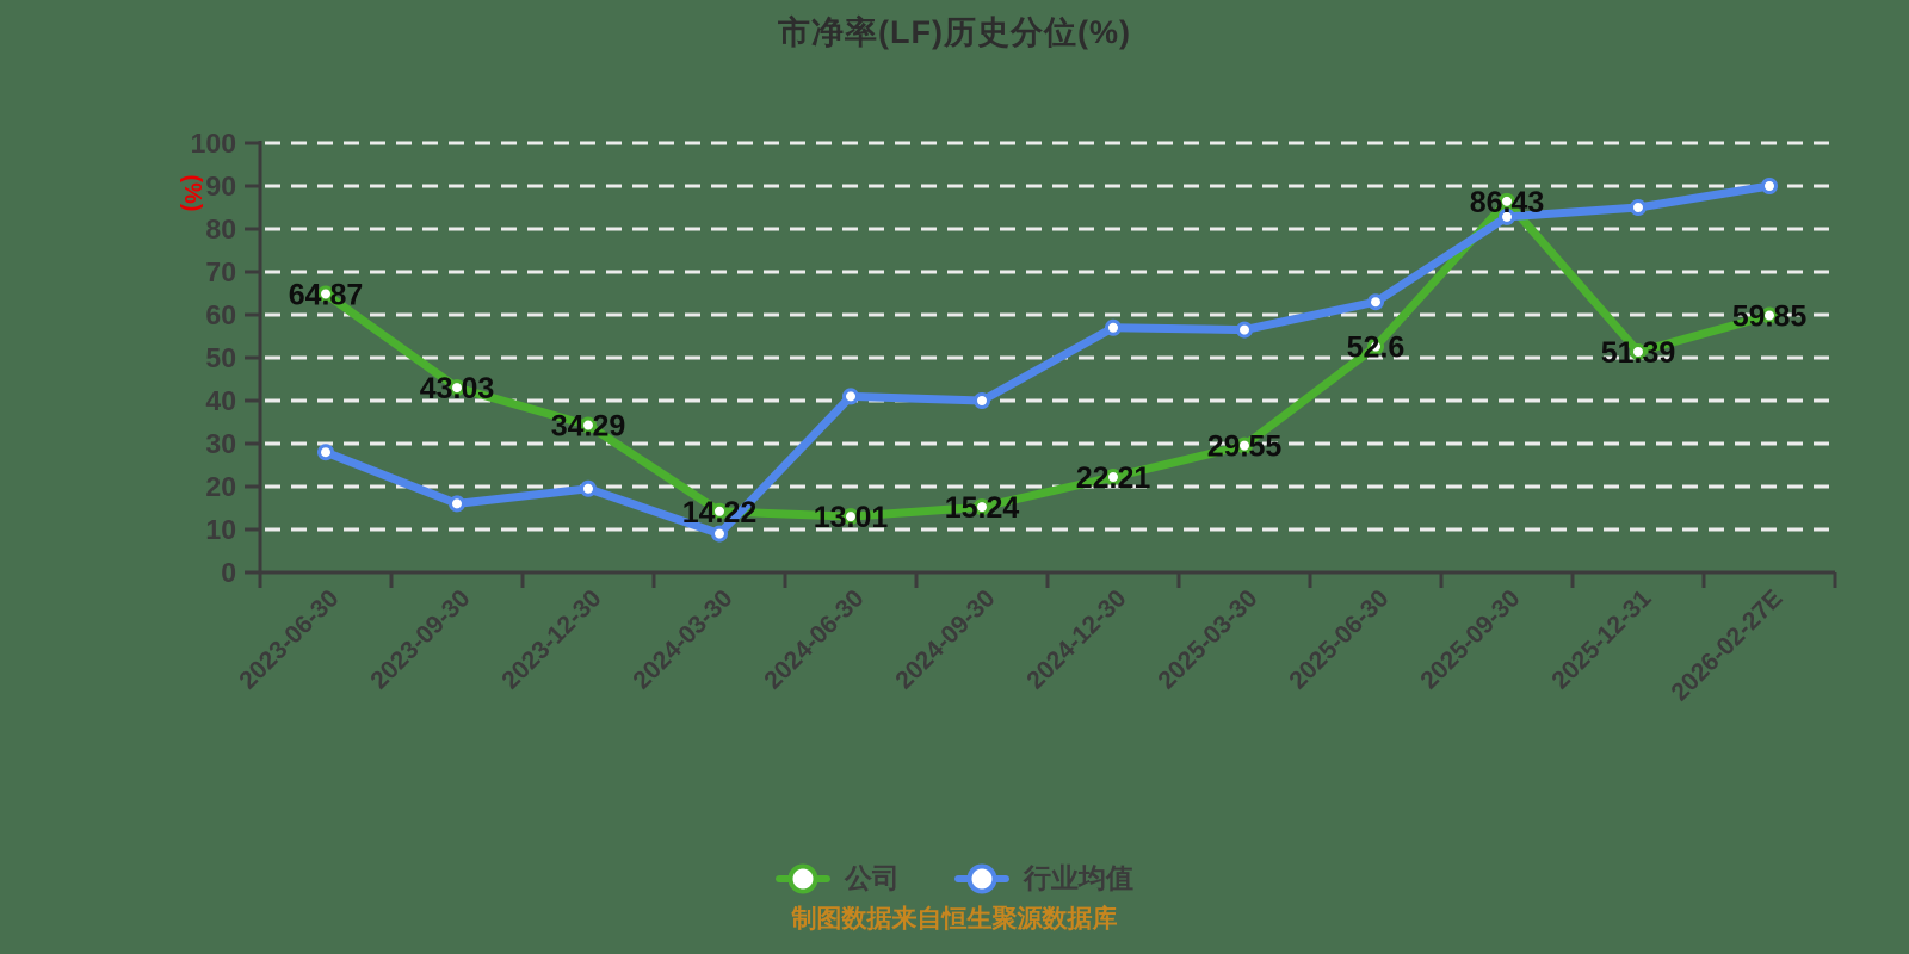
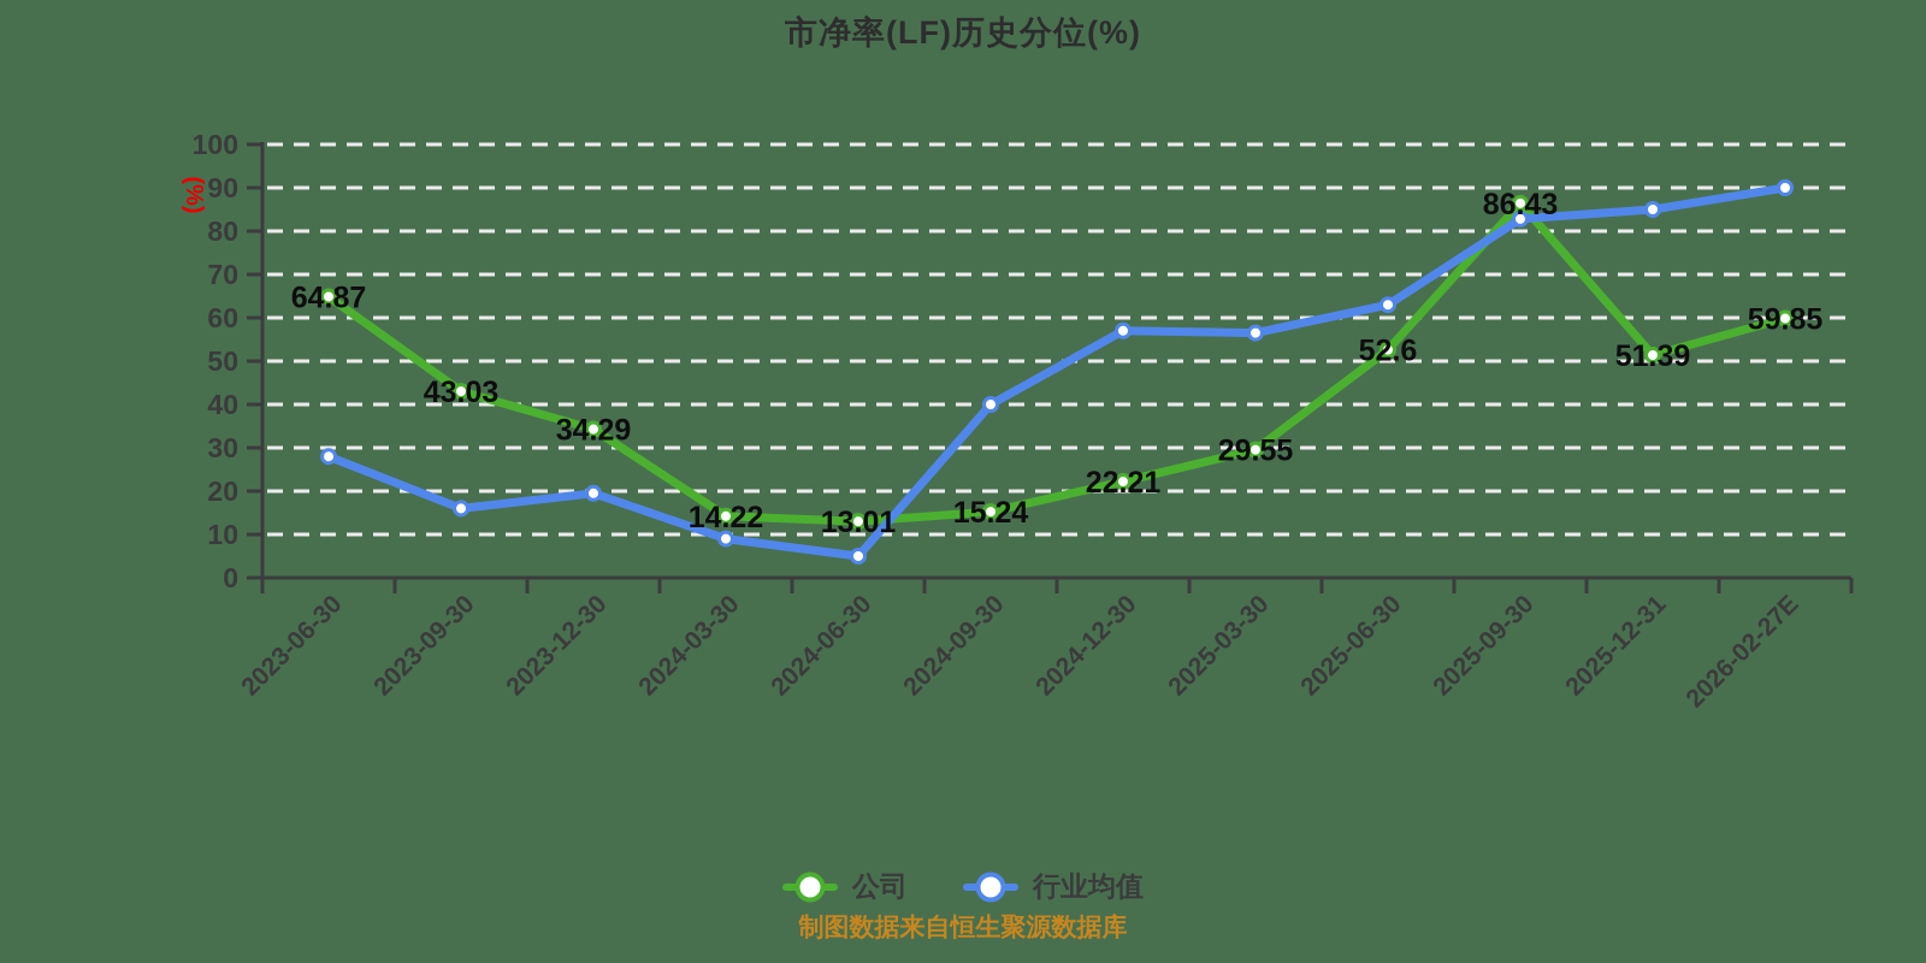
行业均值/2024-06-30: 41 -> 5
